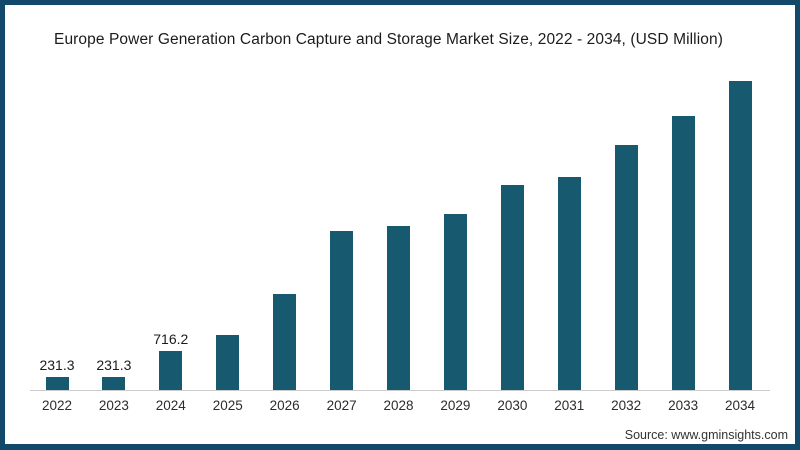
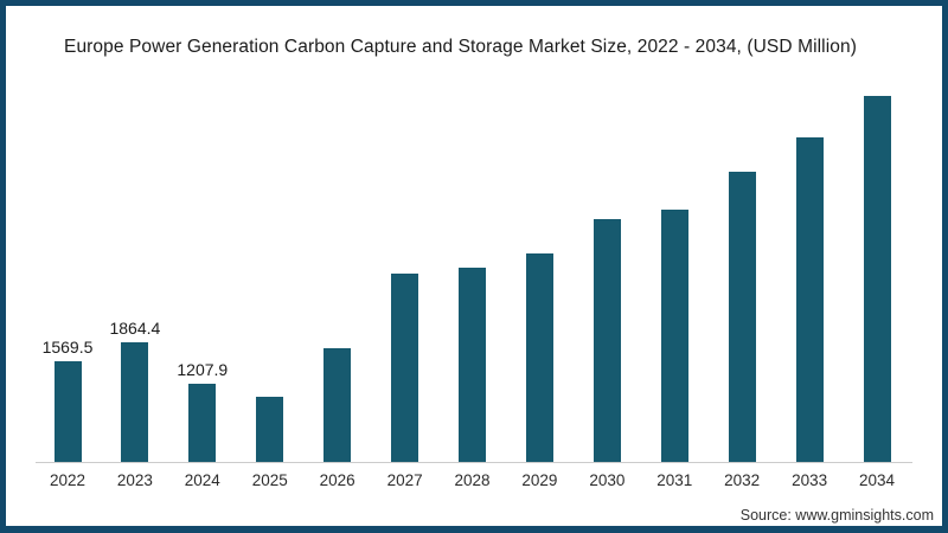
2022: 231.3 -> 1569.5
2023: 231.3 -> 1864.4
2024: 716.2 -> 1207.9
